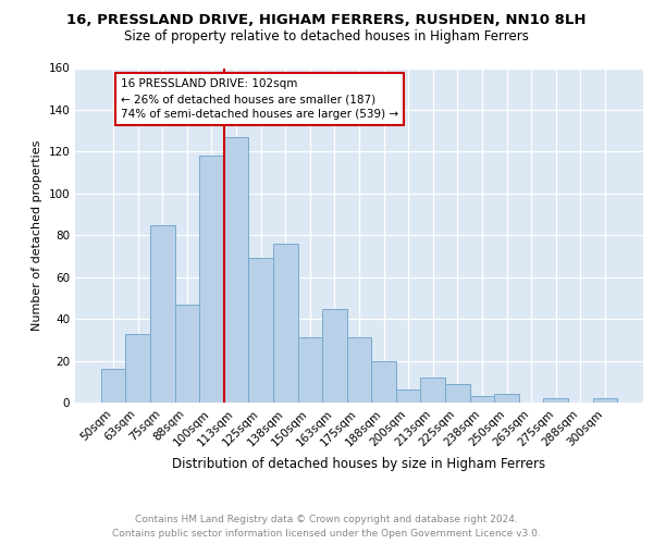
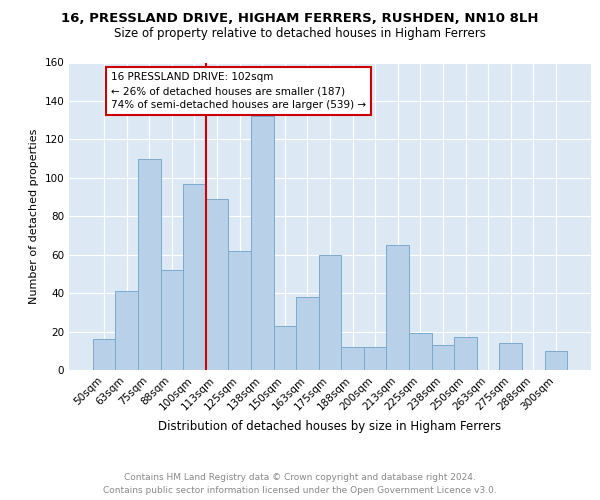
63sqm: 33 -> 41
75sqm: 85 -> 110
88sqm: 47 -> 52
100sqm: 118 -> 97
113sqm: 127 -> 89
125sqm: 69 -> 62
138sqm: 76 -> 132
150sqm: 31 -> 23
163sqm: 45 -> 38
175sqm: 31 -> 60
188sqm: 20 -> 12
200sqm: 6 -> 12
213sqm: 12 -> 65
225sqm: 9 -> 19
238sqm: 3 -> 13
250sqm: 4 -> 17
275sqm: 2 -> 14
300sqm: 2 -> 10
